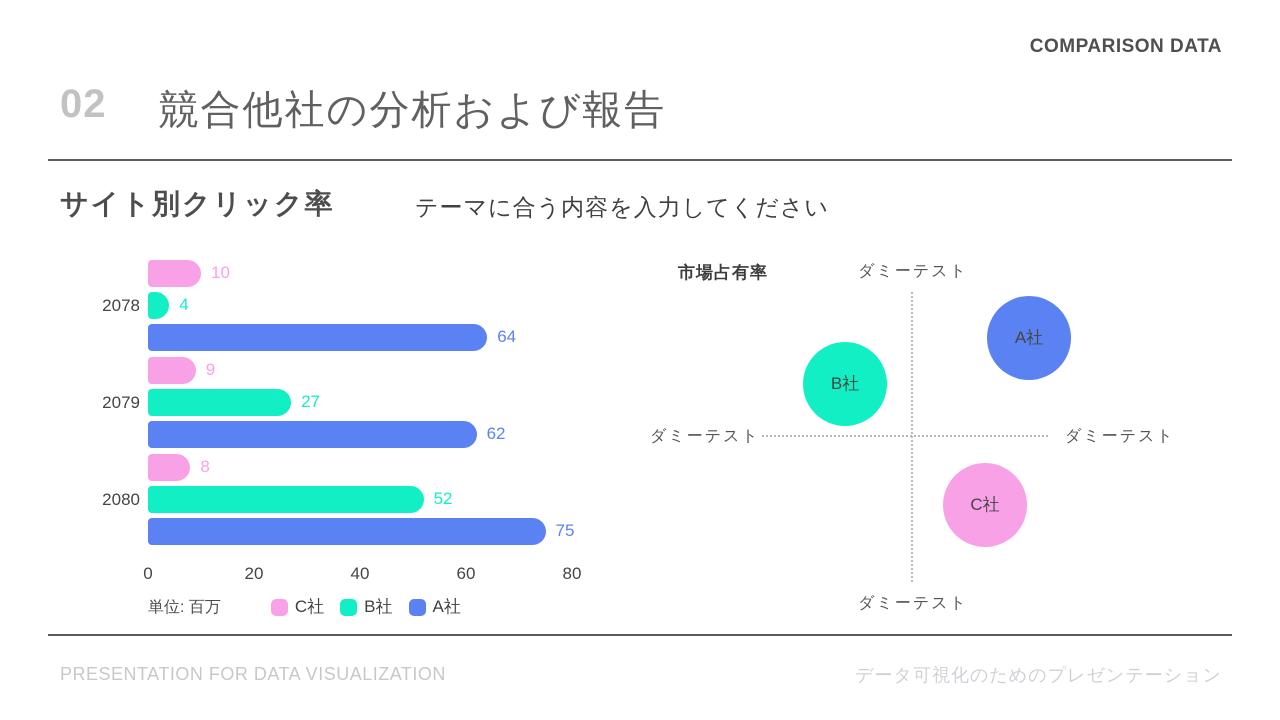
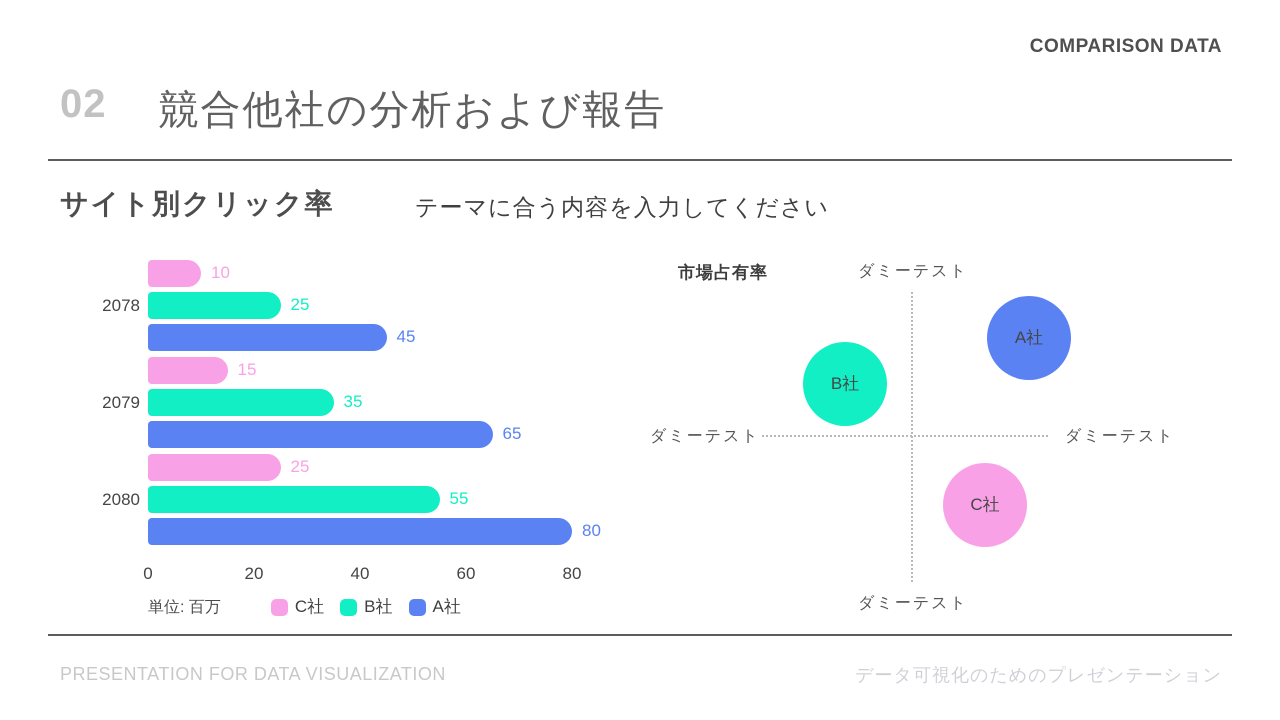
サイト別クリック率/B社/2078: 4 -> 25
サイト別クリック率/A社/2078: 64 -> 45
サイト別クリック率/C社/2079: 9 -> 15
サイト別クリック率/B社/2079: 27 -> 35
サイト別クリック率/A社/2079: 62 -> 65
サイト別クリック率/C社/2080: 8 -> 25
サイト別クリック率/B社/2080: 52 -> 55
サイト別クリック率/A社/2080: 75 -> 80
